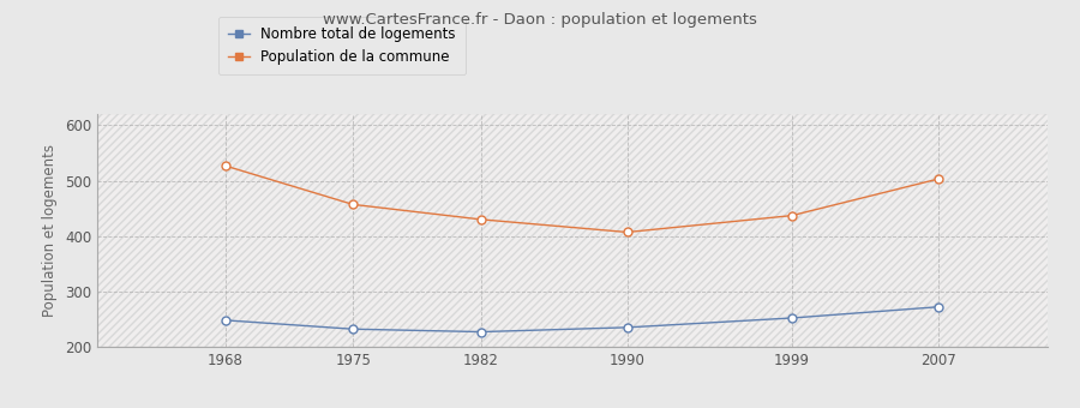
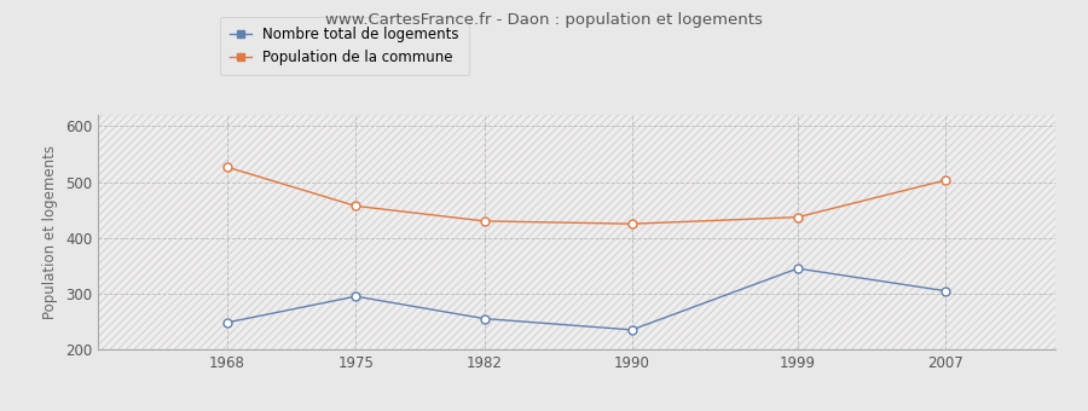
Nombre total de logements/1975: 232 -> 295
Nombre total de logements/1982: 227 -> 255
Population de la commune/1990: 407 -> 425
Nombre total de logements/1999: 252 -> 345
Nombre total de logements/2007: 272 -> 305
